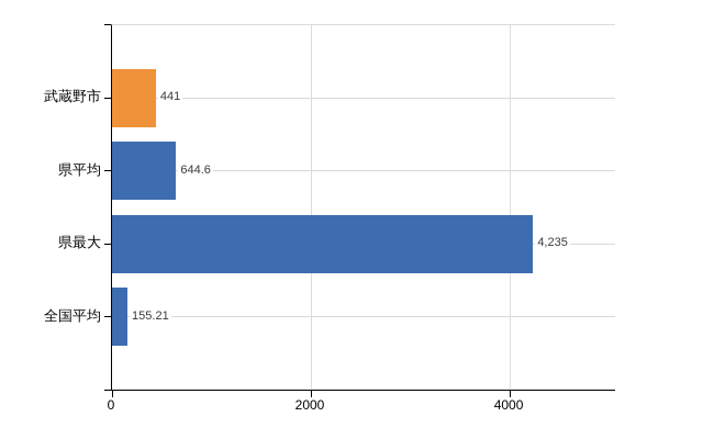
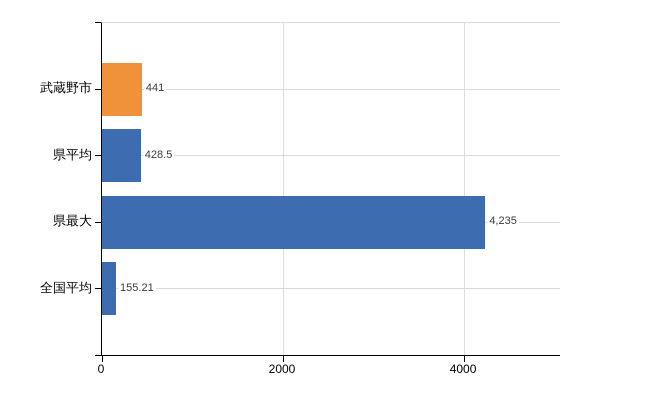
県平均: 644.6 -> 428.5
